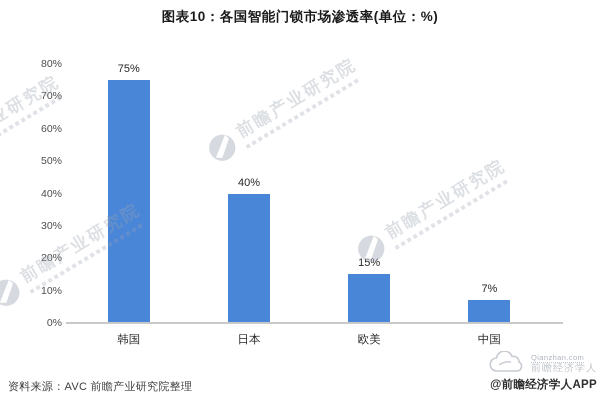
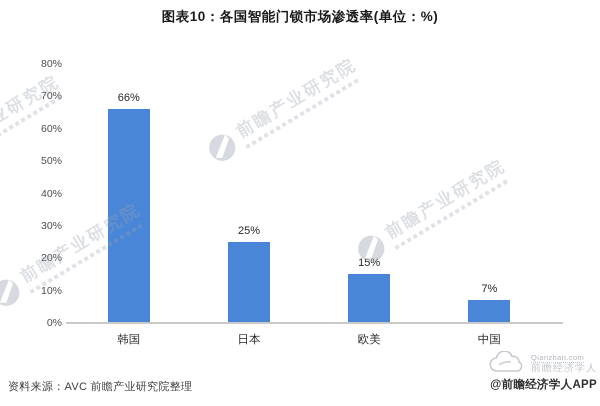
韩国: 75% -> 66%
日本: 40% -> 25%
